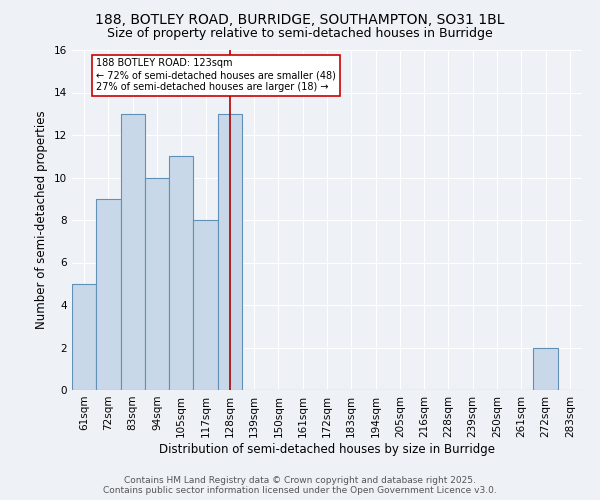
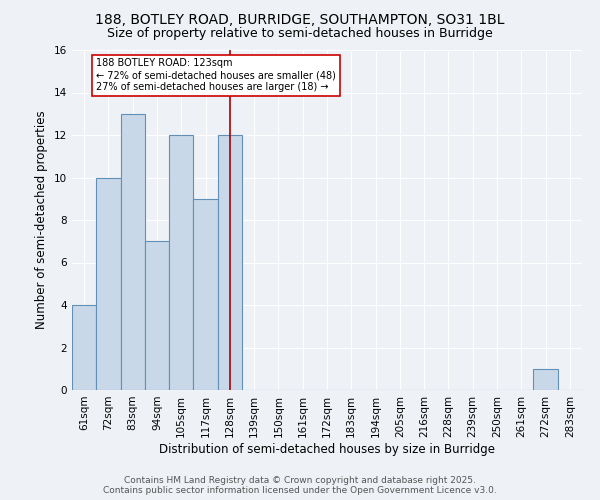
61sqm: 5 -> 4
72sqm: 9 -> 10
94sqm: 10 -> 7
105sqm: 11 -> 12
117sqm: 8 -> 9
128sqm: 13 -> 12
272sqm: 2 -> 1
